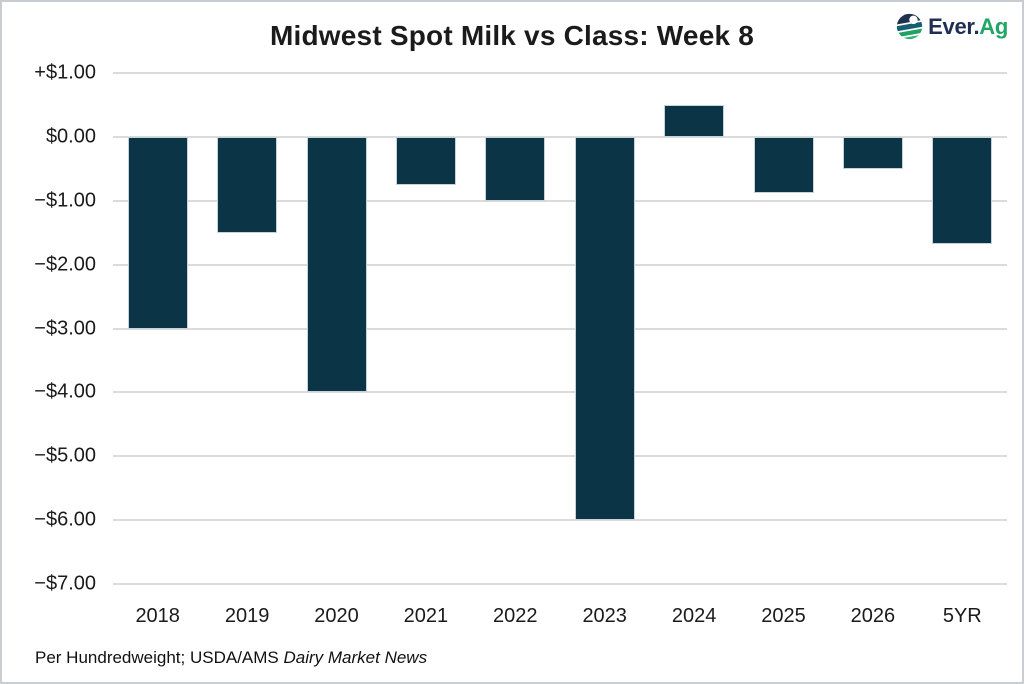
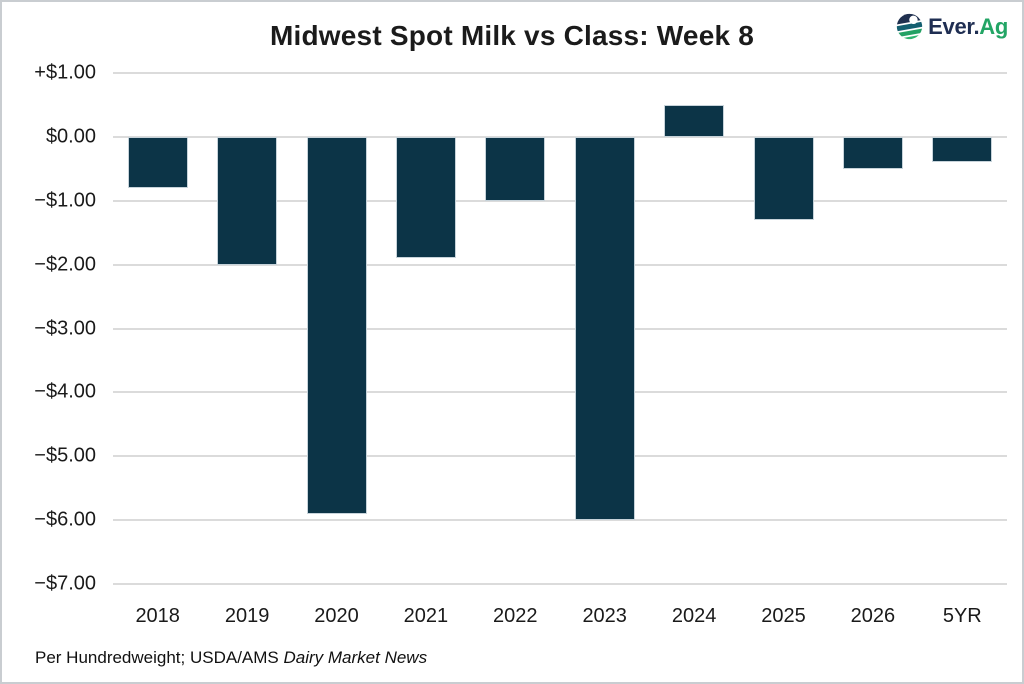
2018: -$3.0 -> -$0.8
2019: -$1.5 -> -$2.0
2020: -$4.0 -> -$5.9
2021: -$0.8 -> -$1.9
2025: -$0.9 -> -$1.3
5YR: -$1.7 -> -$0.4
